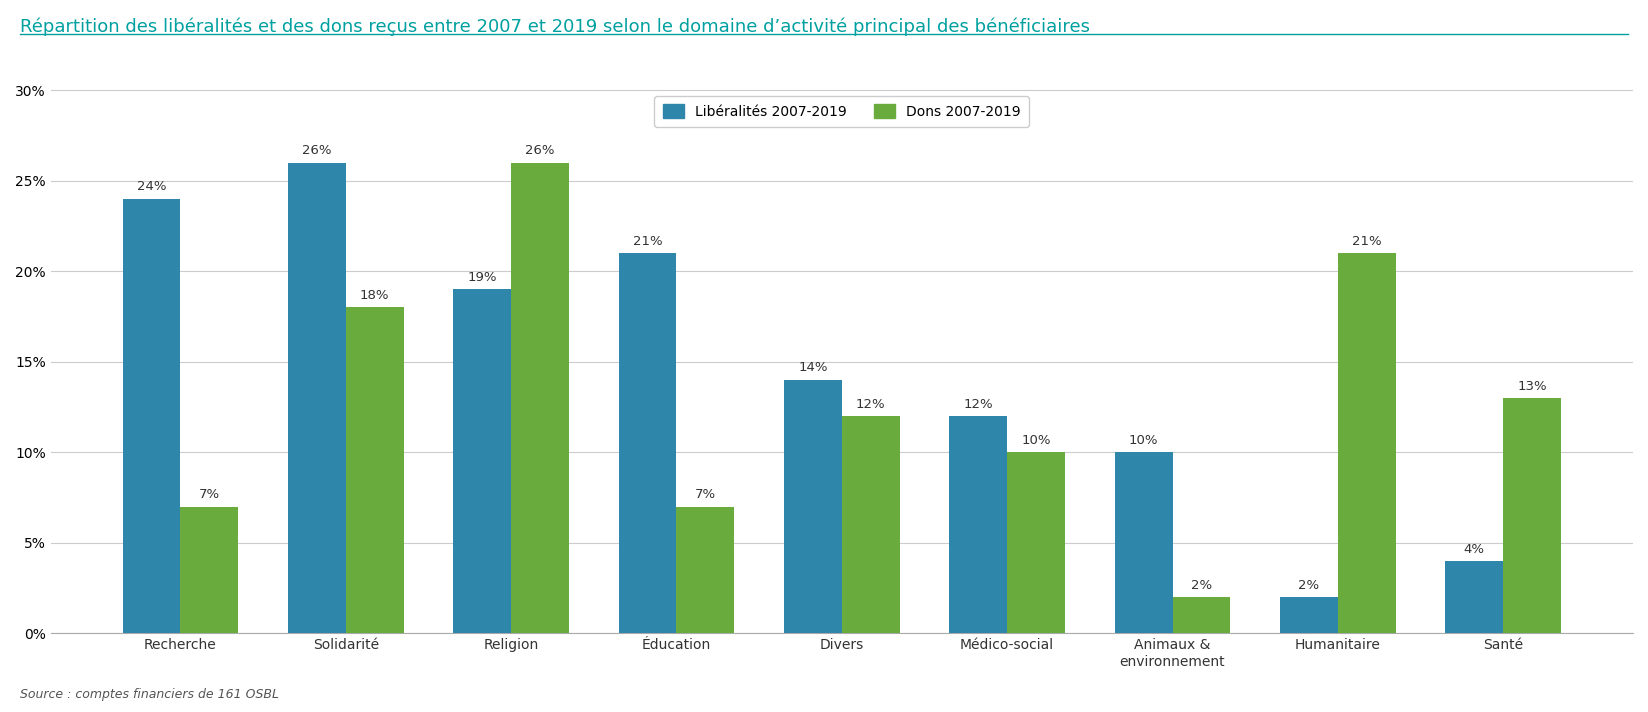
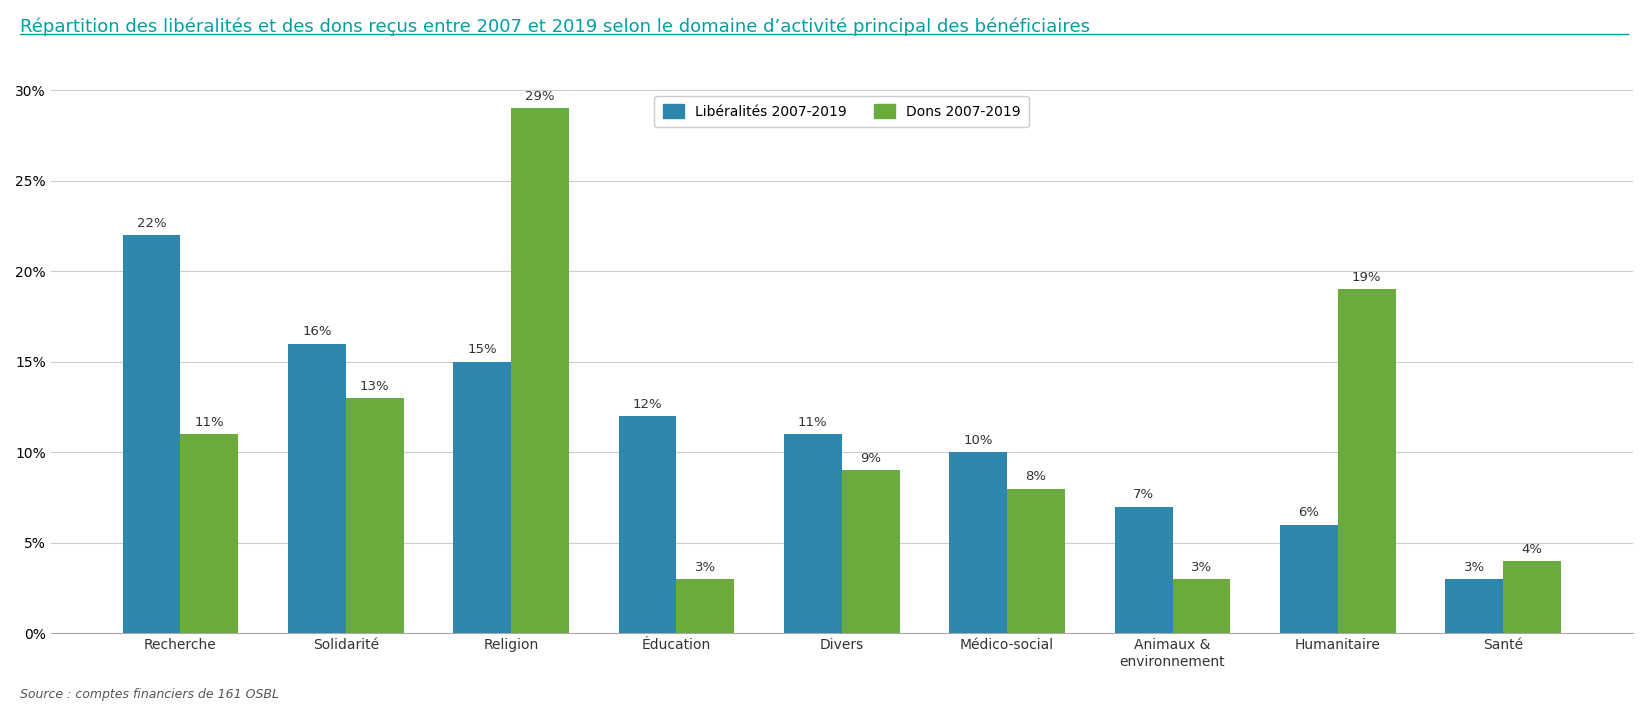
Libéralités 2007-2019/Recherche: 24% -> 22%
Dons 2007-2019/Recherche: 7% -> 11%
Libéralités 2007-2019/Solidarité: 26% -> 16%
Dons 2007-2019/Solidarité: 18% -> 13%
Libéralités 2007-2019/Religion: 19% -> 15%
Dons 2007-2019/Religion: 26% -> 29%
Libéralités 2007-2019/Éducation: 21% -> 12%
Dons 2007-2019/Éducation: 7% -> 3%
Libéralités 2007-2019/Divers: 14% -> 11%
Dons 2007-2019/Divers: 12% -> 9%
Libéralités 2007-2019/Médico-social: 12% -> 10%
Dons 2007-2019/Médico-social: 10% -> 8%
Libéralités 2007-2019/Animaux & environnement: 10% -> 7%
Dons 2007-2019/Animaux & environnement: 2% -> 3%
Libéralités 2007-2019/Humanitaire: 2% -> 6%
Dons 2007-2019/Humanitaire: 21% -> 19%
Libéralités 2007-2019/Santé: 4% -> 3%
Dons 2007-2019/Santé: 13% -> 4%
